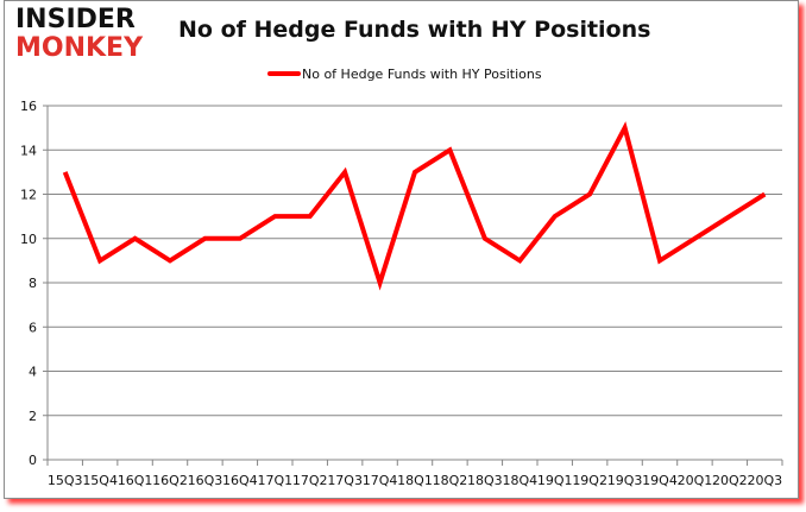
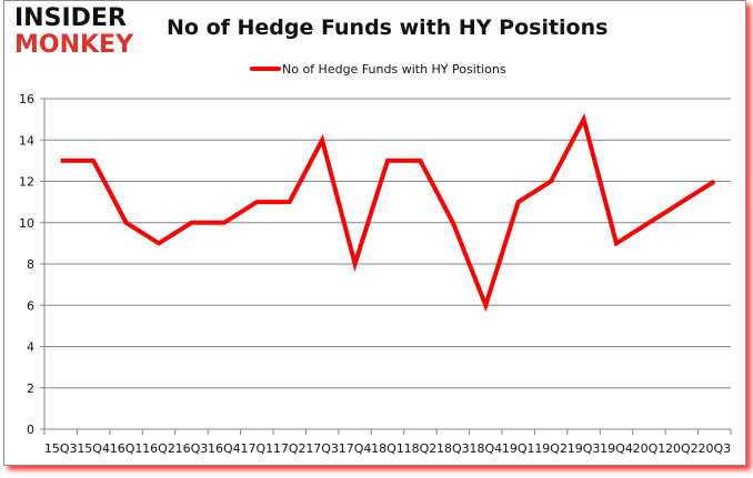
15Q4: 9 -> 13
17Q3: 13 -> 14
18Q2: 14 -> 13
18Q4: 9 -> 6
